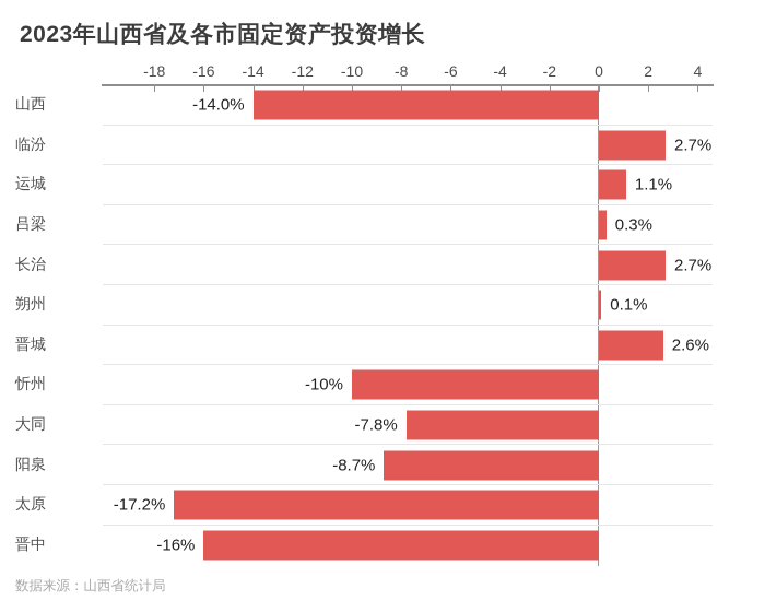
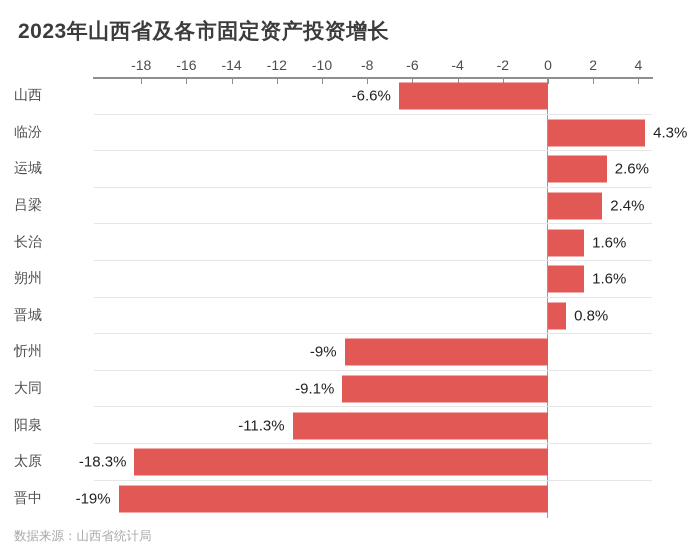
山西: -14.0% -> -6.6%
临汾: 2.7% -> 4.3%
运城: 1.1% -> 2.6%
吕梁: 0.3% -> 2.4%
长治: 2.7% -> 1.6%
朔州: 0.1% -> 1.6%
晋城: 2.6% -> 0.8%
忻州: -10% -> -9%
大同: -7.8% -> -9.1%
阳泉: -8.7% -> -11.3%
太原: -17.2% -> -18.3%
晋中: -16% -> -19%
